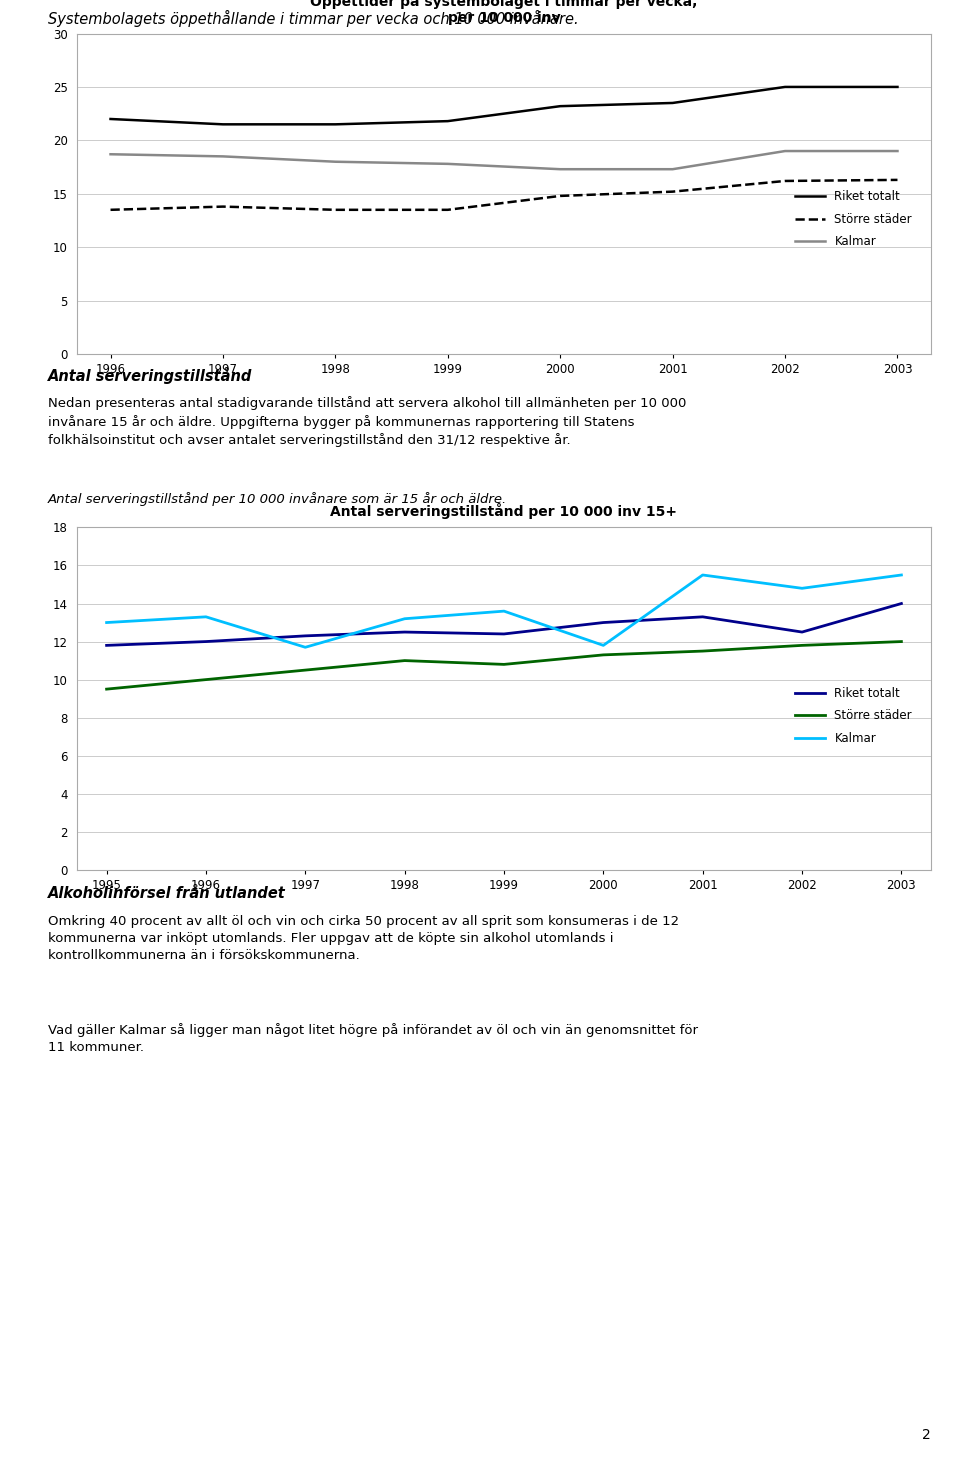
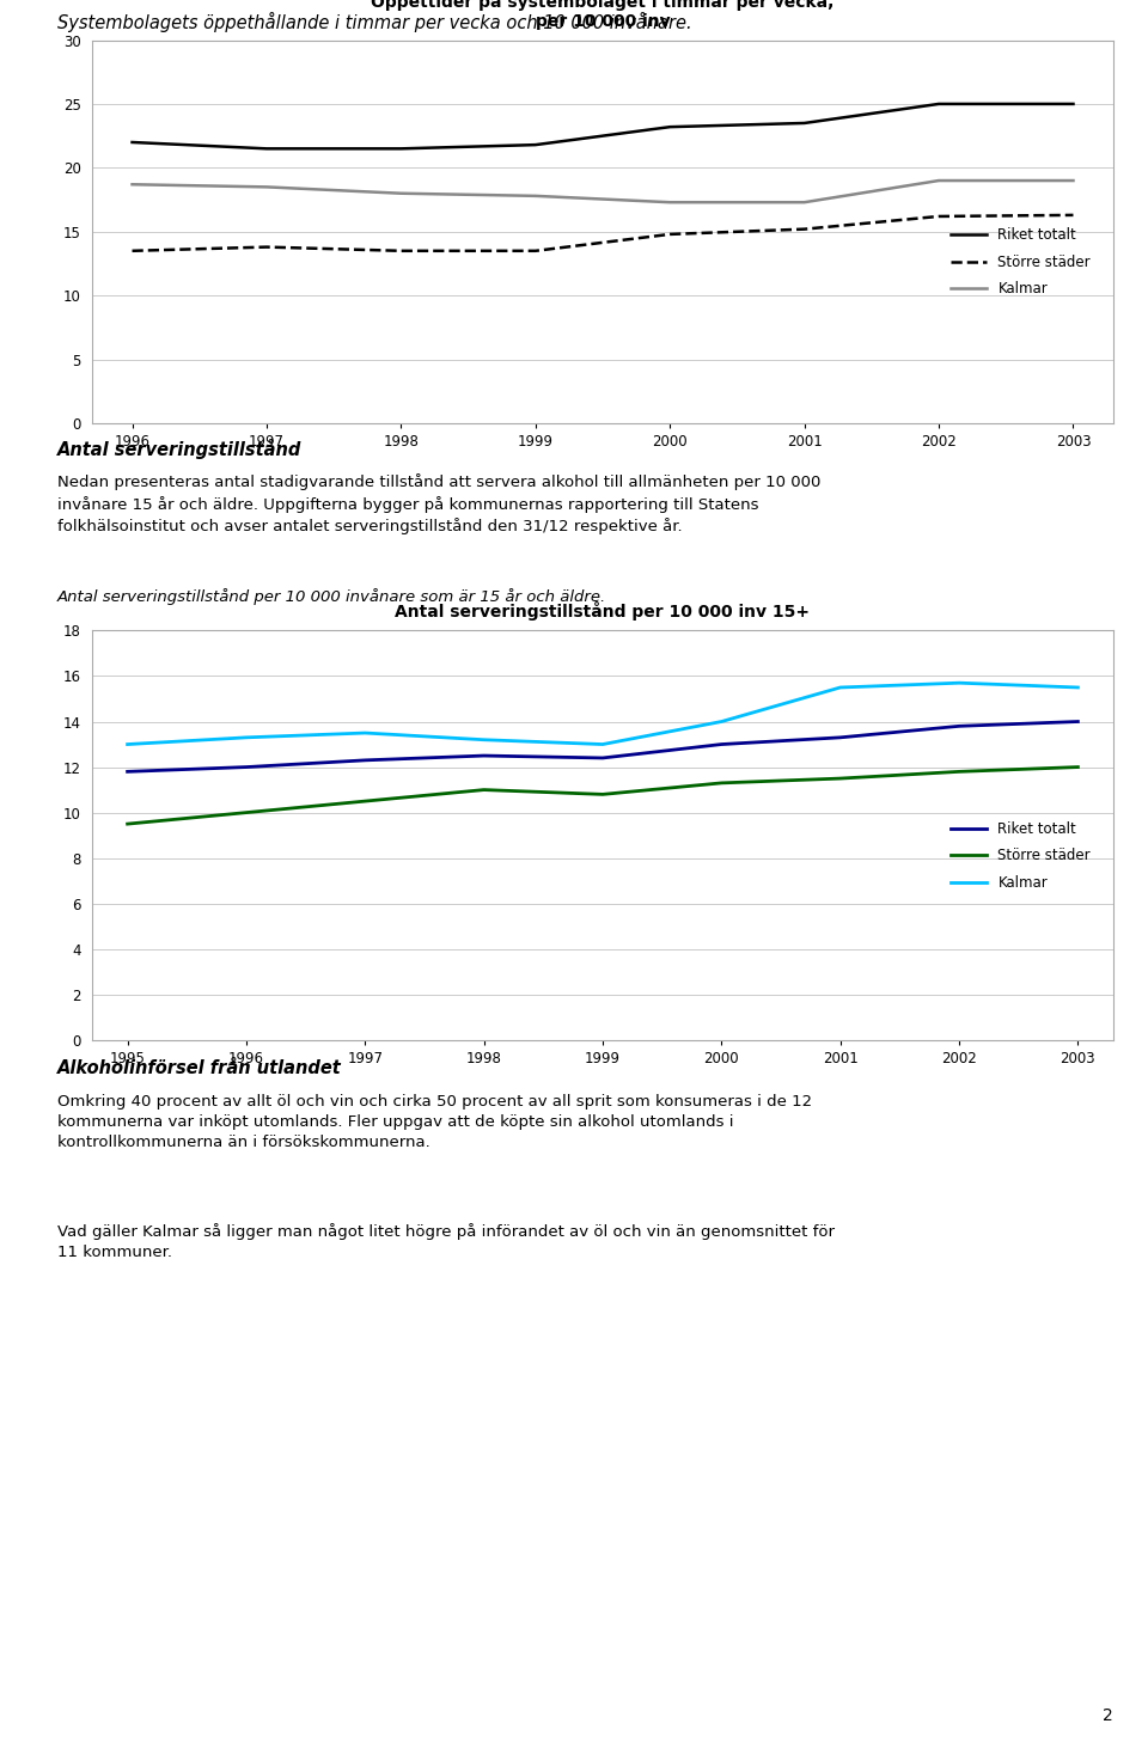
Antal serveringstillstånd per 10 000 inv 15+/Kalmar/1997: 11.7 -> 13.5
Antal serveringstillstånd per 10 000 inv 15+/Kalmar/1999: 13.6 -> 13.0
Antal serveringstillstånd per 10 000 inv 15+/Kalmar/2000: 11.8 -> 14.0
Antal serveringstillstånd per 10 000 inv 15+/Riket totalt/2002: 12.5 -> 13.8
Antal serveringstillstånd per 10 000 inv 15+/Kalmar/2002: 14.8 -> 15.7
